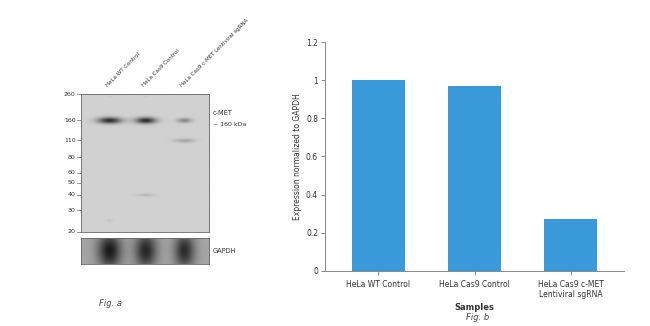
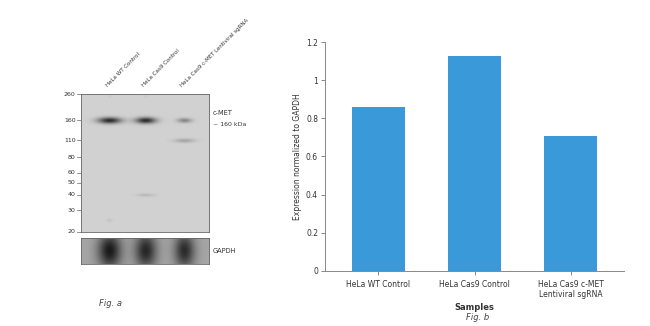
HeLa WT Control: 1.00 -> 0.86
HeLa Cas9 Control: 0.97 -> 1.13
HeLa Cas9 c-MET Lentiviral sgRNA: 0.27 -> 0.71
